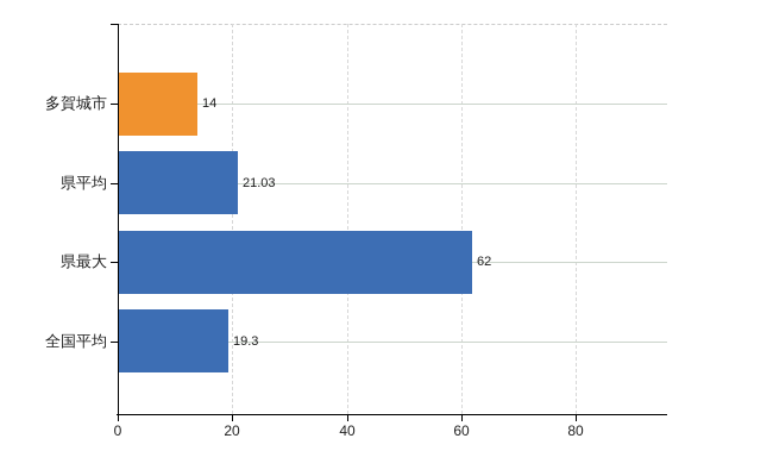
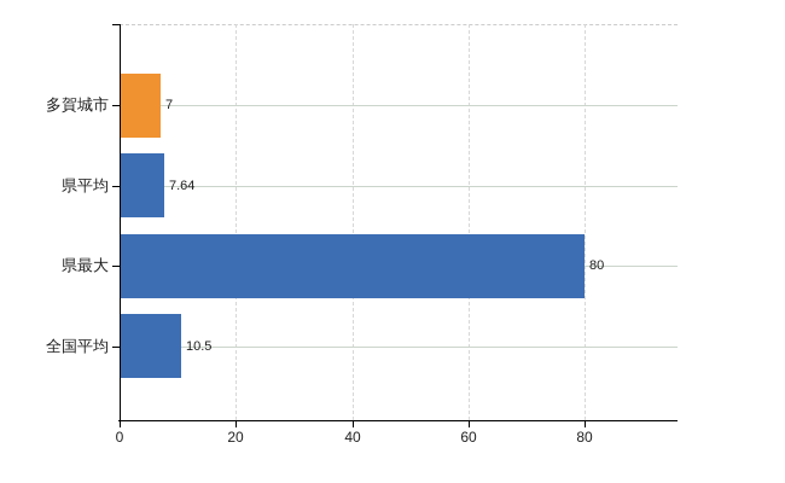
多賀城市: 14 -> 7
県平均: 21.03 -> 7.64
県最大: 62 -> 80
全国平均: 19.3 -> 10.5
